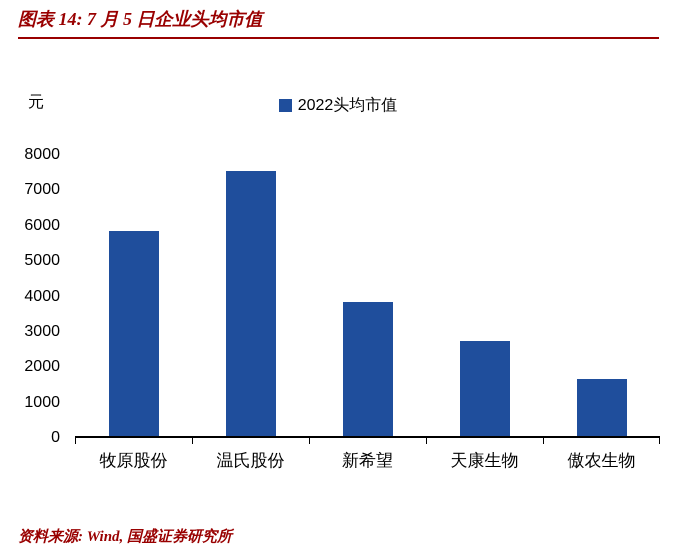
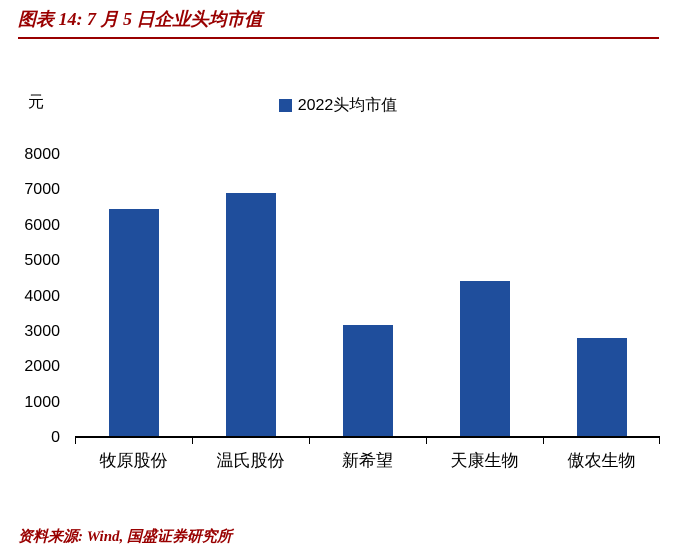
牧原股份: 5800 -> 6400
温氏股份: 7500 -> 6900
新希望: 3800 -> 3100
天康生物: 2700 -> 4400
傲农生物: 1600 -> 2800
